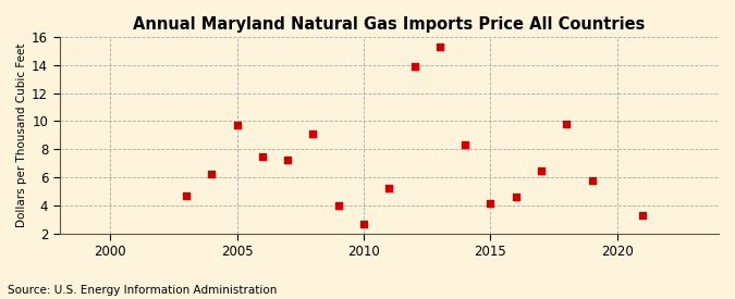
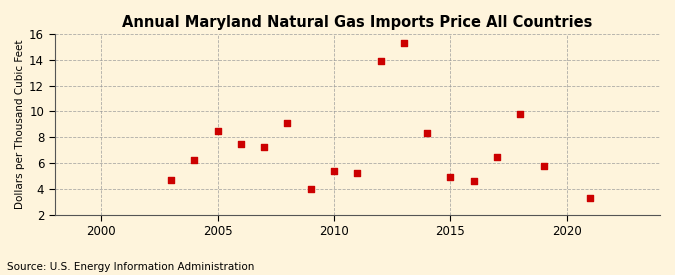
2005: 9.7 -> 8.5
2010: 2.7 -> 5.4
2015: 4.1 -> 4.9
